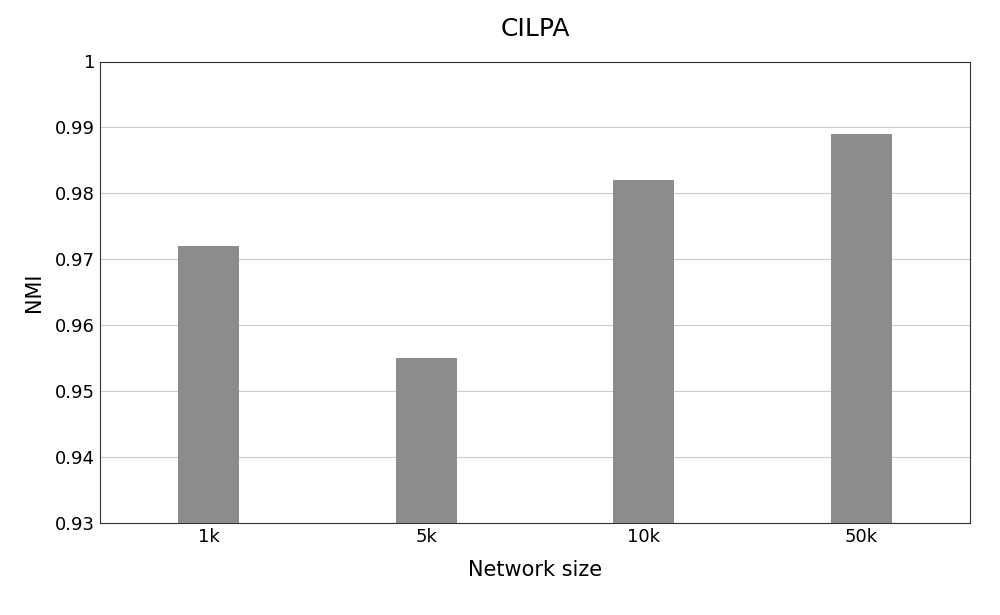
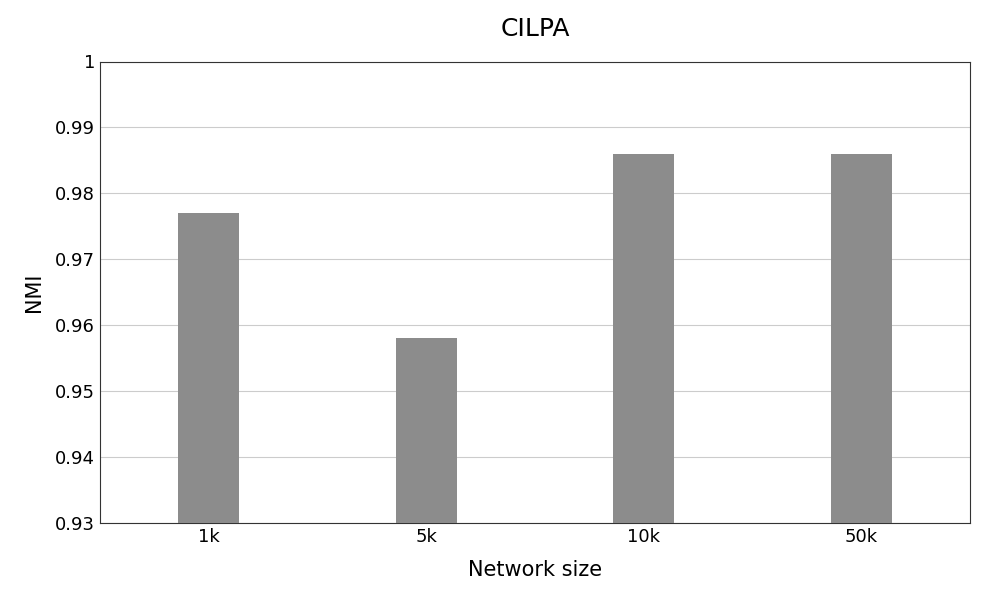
1k: 0.972 -> 0.977
5k: 0.955 -> 0.958
10k: 0.982 -> 0.986
50k: 0.989 -> 0.986
